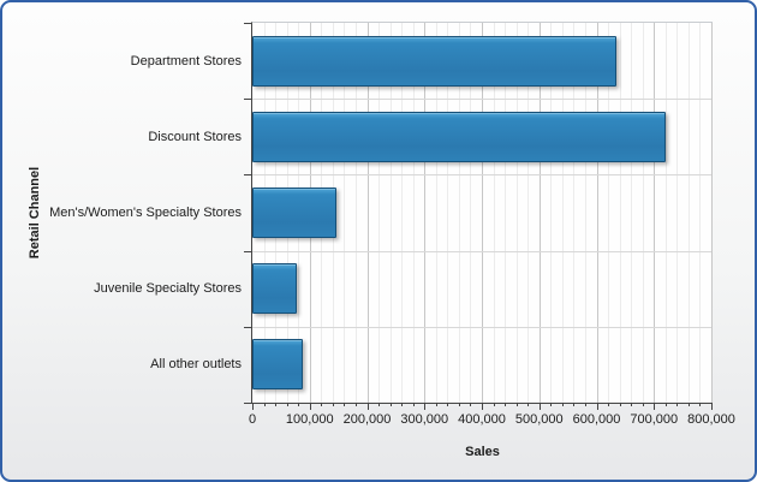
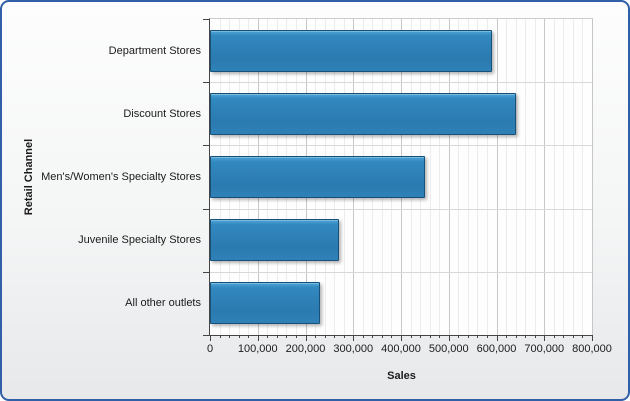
Department Stores: 640000 -> 590000
Discount Stores: 720000 -> 640000
Men's/Women's Specialty Stores: 150000 -> 450000
Juvenile Specialty Stores: 80000 -> 270000
All other outlets: 90000 -> 230000
